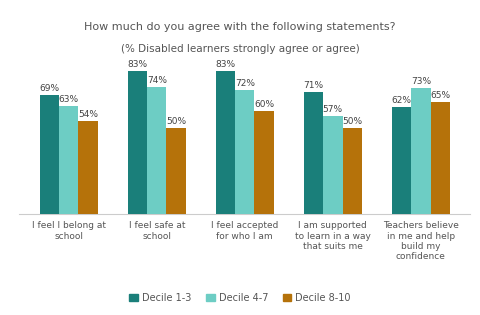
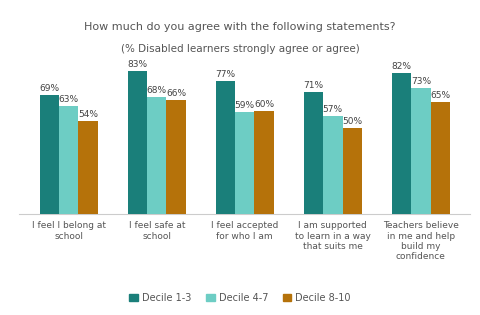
Decile 4-7/I feel safe at school: 74% -> 68%
Decile 8-10/I feel safe at school: 50% -> 66%
Decile 1-3/I feel accepted for who I am: 83% -> 77%
Decile 4-7/I feel accepted for who I am: 72% -> 59%
Decile 1-3/Teachers believe in me and help build my confidence: 62% -> 82%
